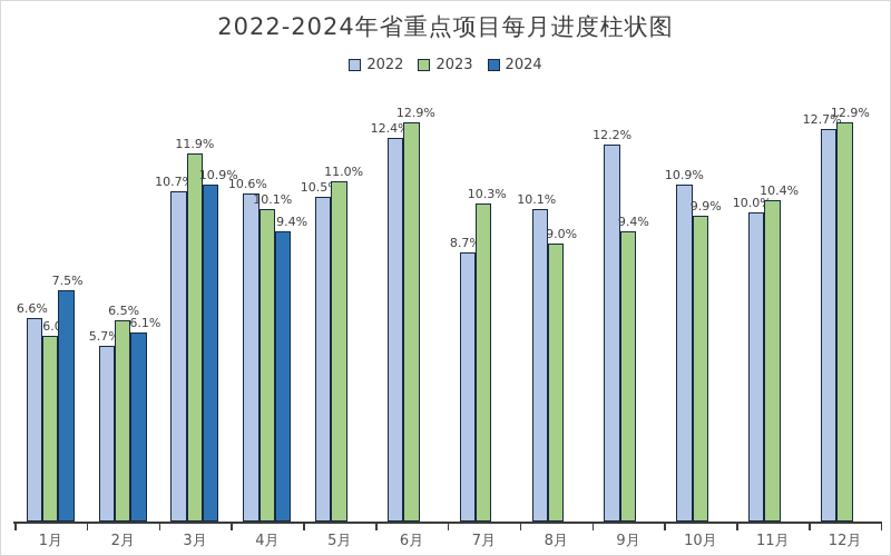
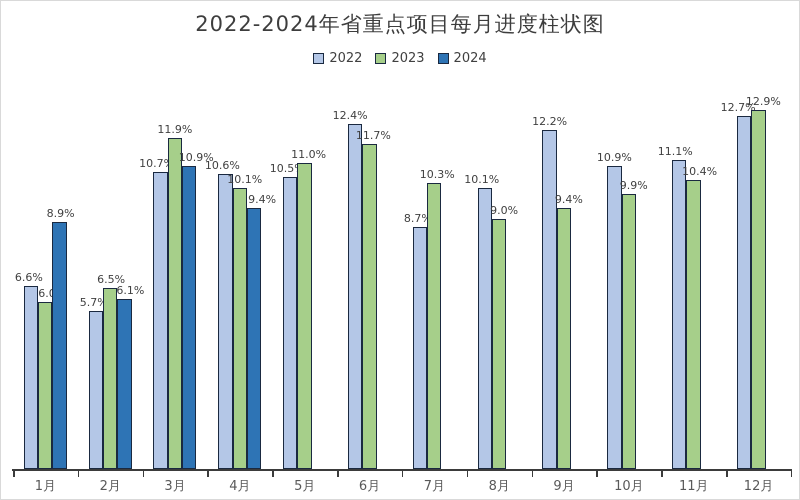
2024/1月: 7.5% -> 8.9%
2023/6月: 12.9% -> 11.7%
2022/11月: 10.0% -> 11.1%
